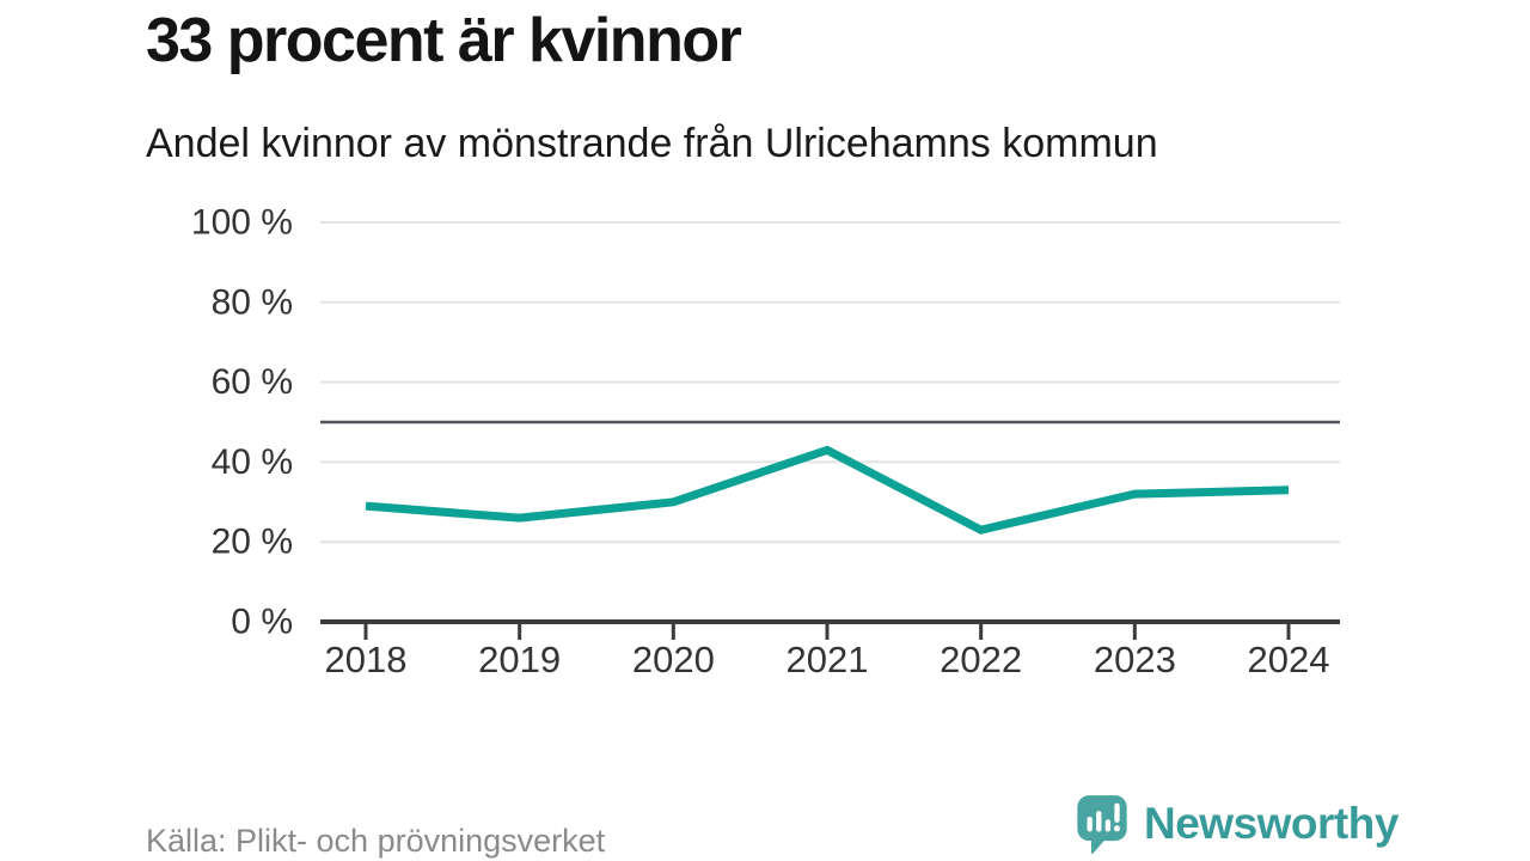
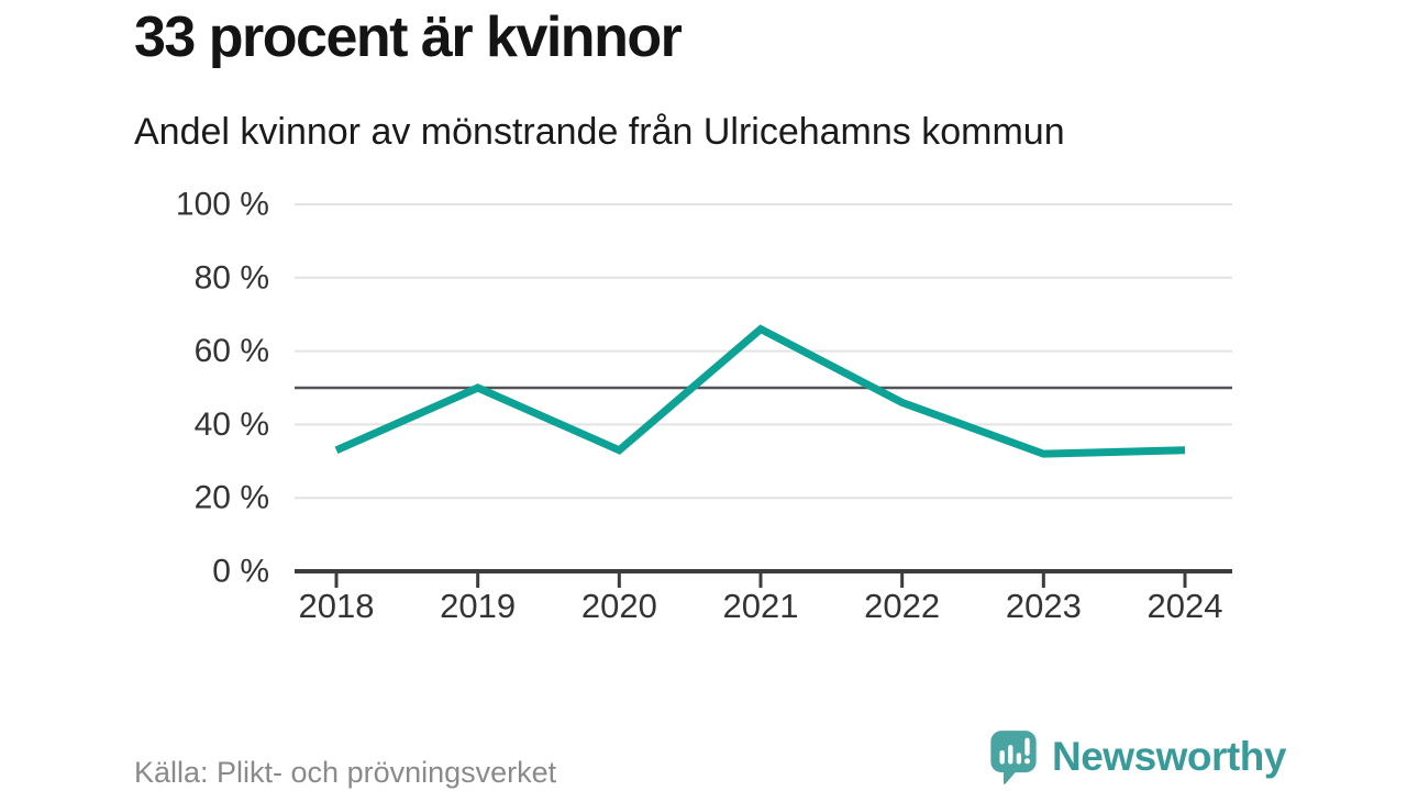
2018: 29% -> 33%
2019: 26% -> 50%
2020: 30% -> 33%
2021: 43% -> 66%
2022: 23% -> 46%
